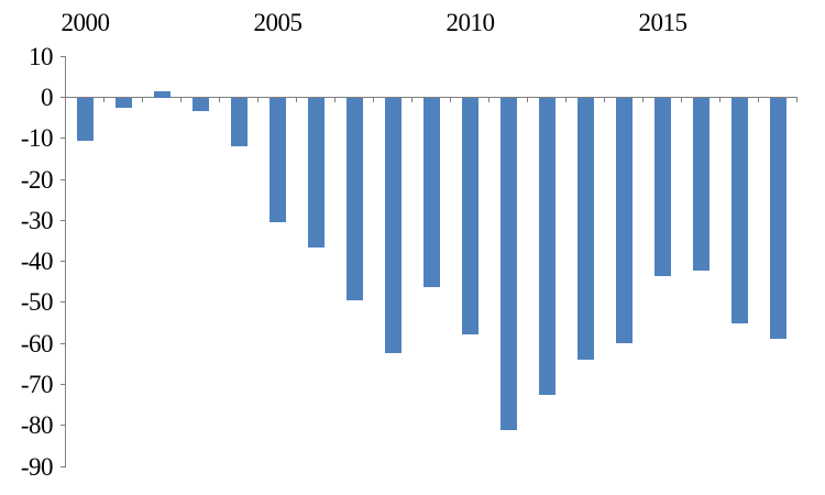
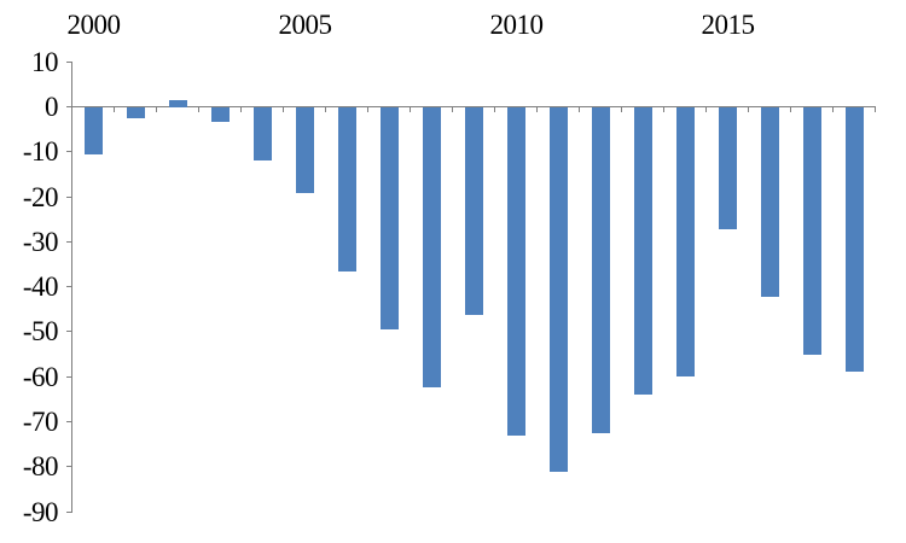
2005: -30 -> -19
2010: -58 -> -73
2015: -43 -> -27
